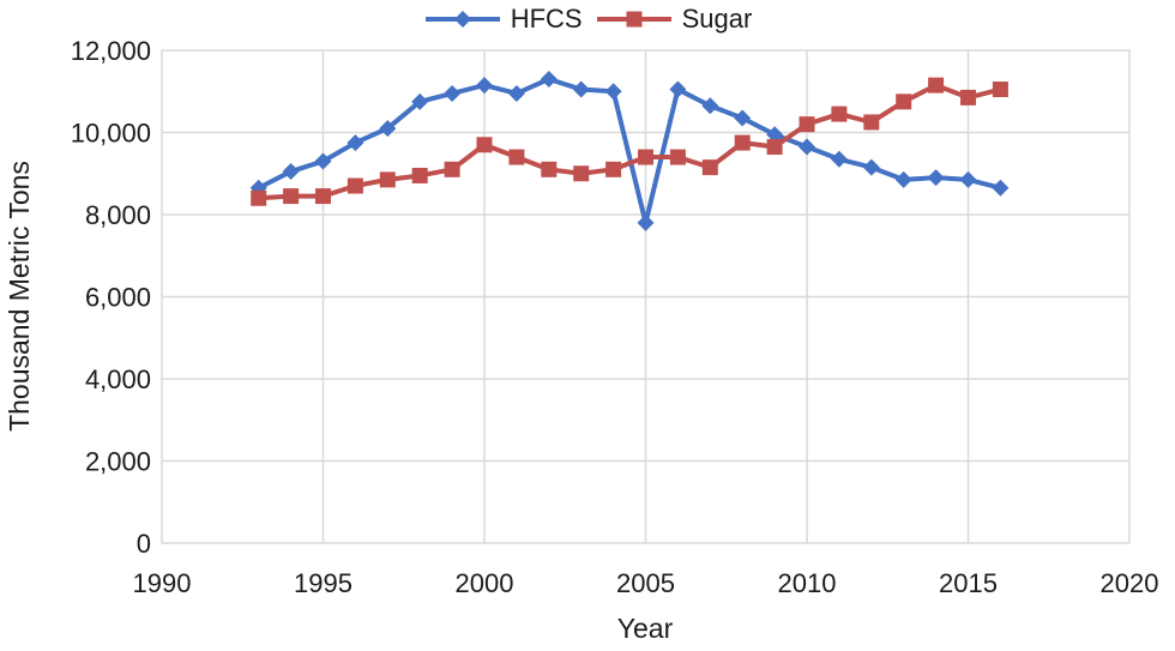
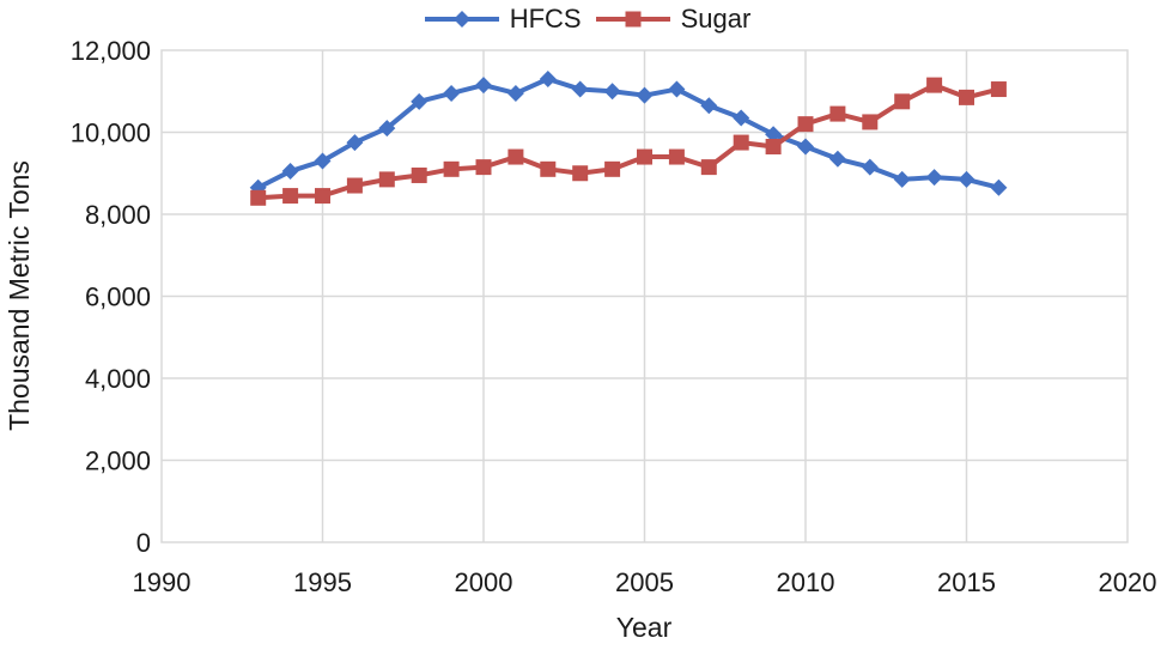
Sugar/2000: 9700 -> 9200
HFCS/2005: 7800 -> 10900
